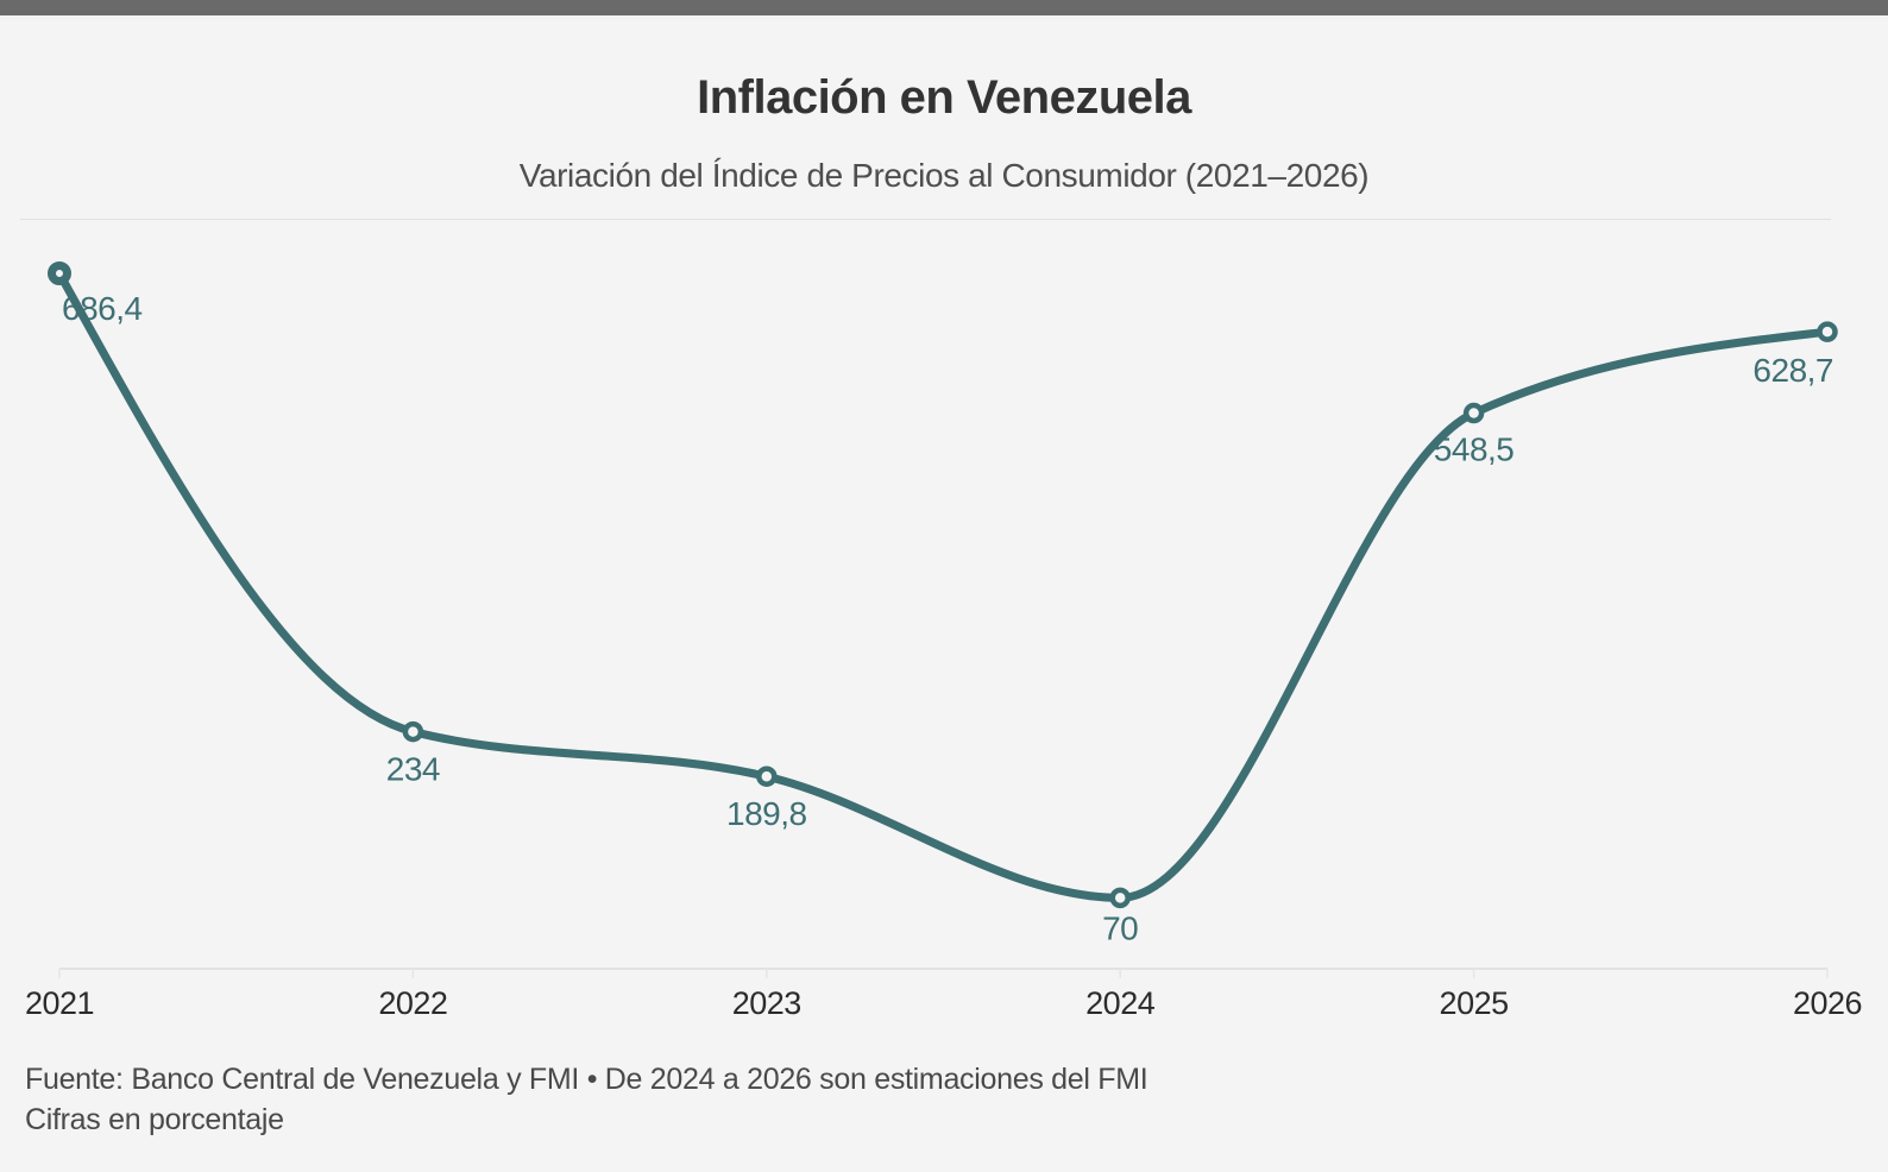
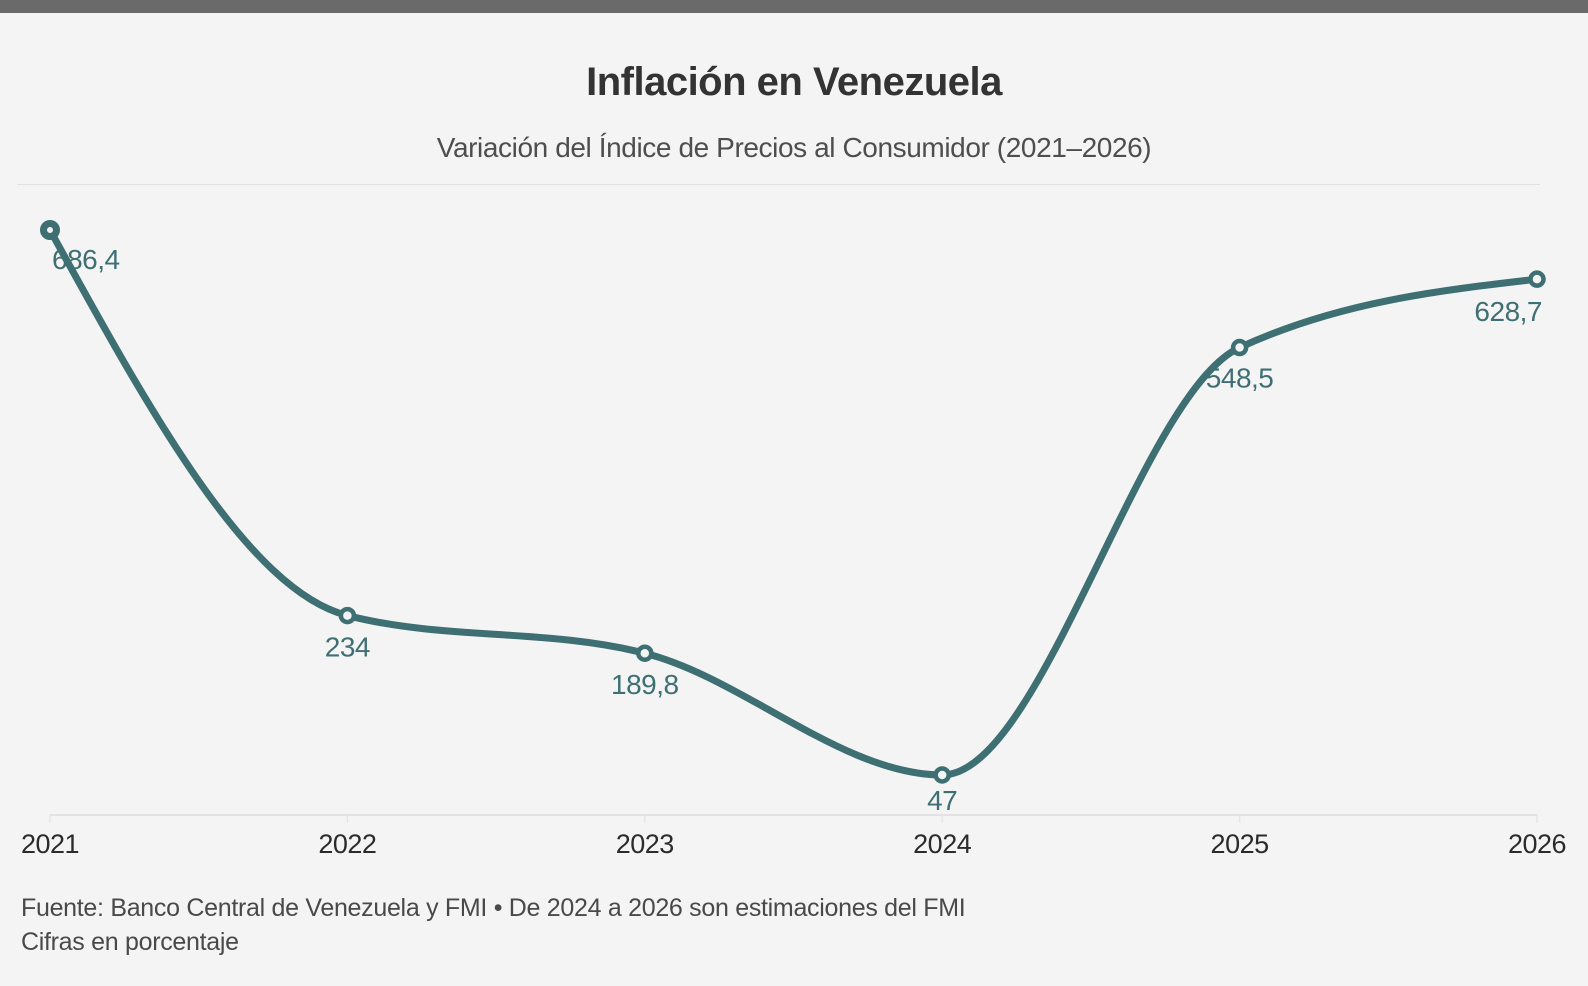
2024: 70 -> 47
